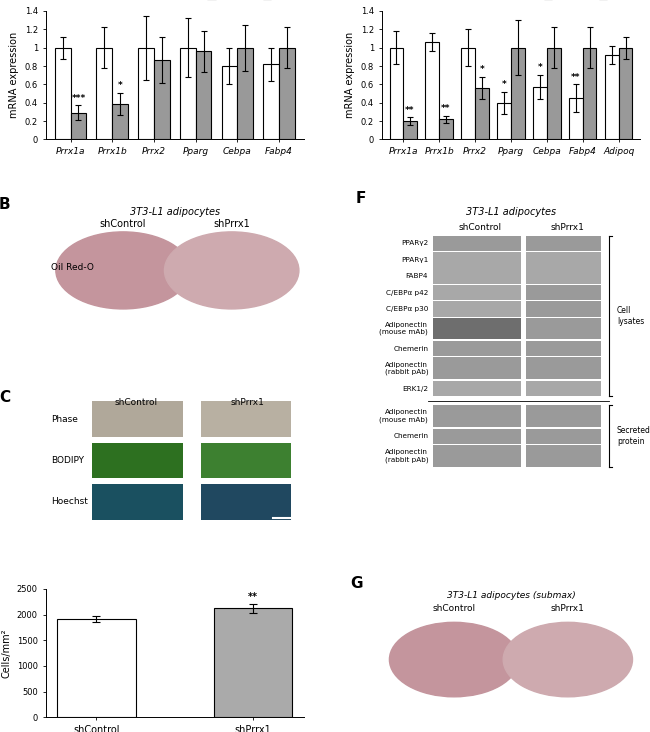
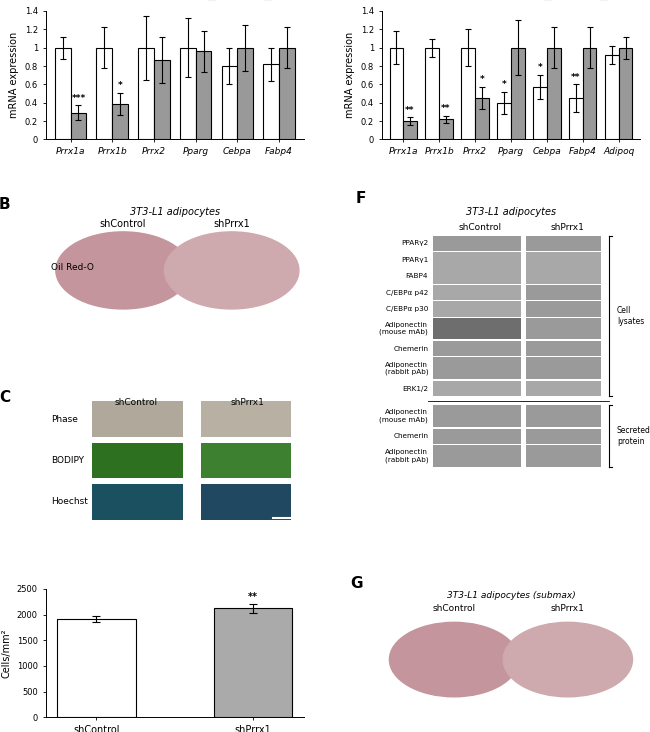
3T3-L1 adipocytes/shControl/Prrx1b: 1.06 -> 1.00
3T3-L1 adipocytes/shPrrx1/Prrx2: 0.56 -> 0.45
